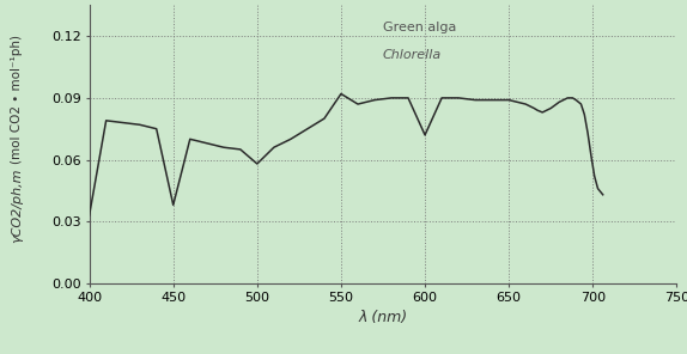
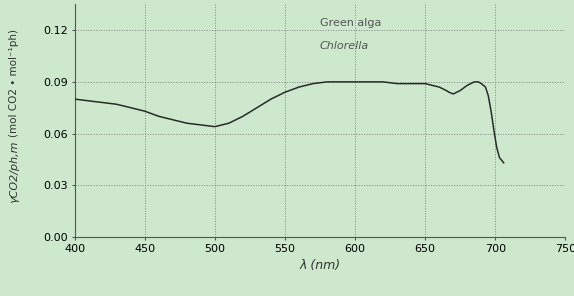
400: 0.033 -> 0.080
450: 0.038 -> 0.073
500: 0.058 -> 0.064
550: 0.092 -> 0.084
600: 0.072 -> 0.090
